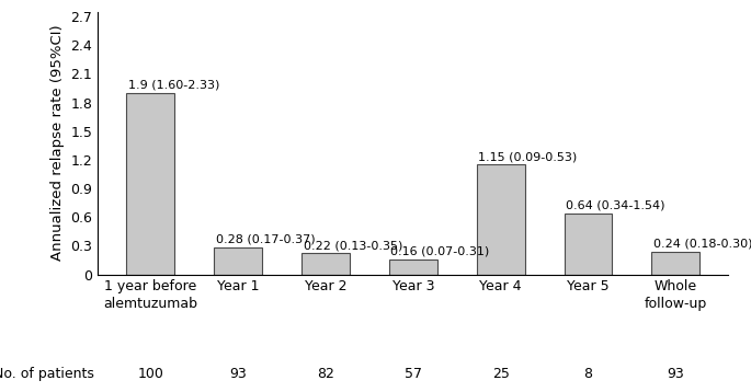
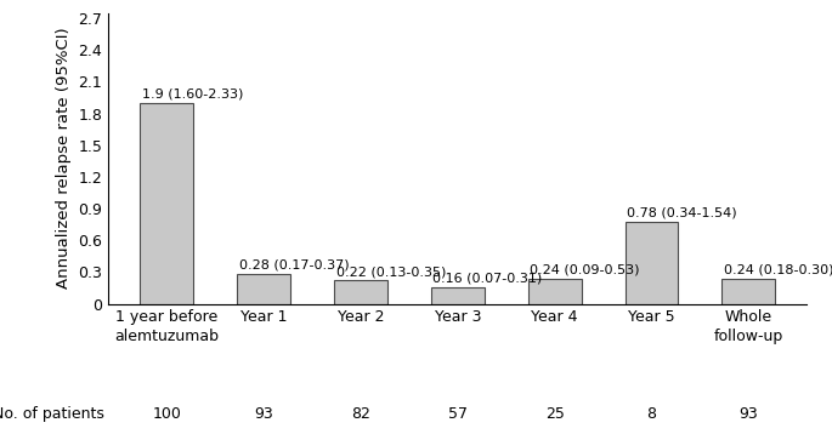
Year 4: 1.15 -> 0.24
Year 5: 0.64 -> 0.78
